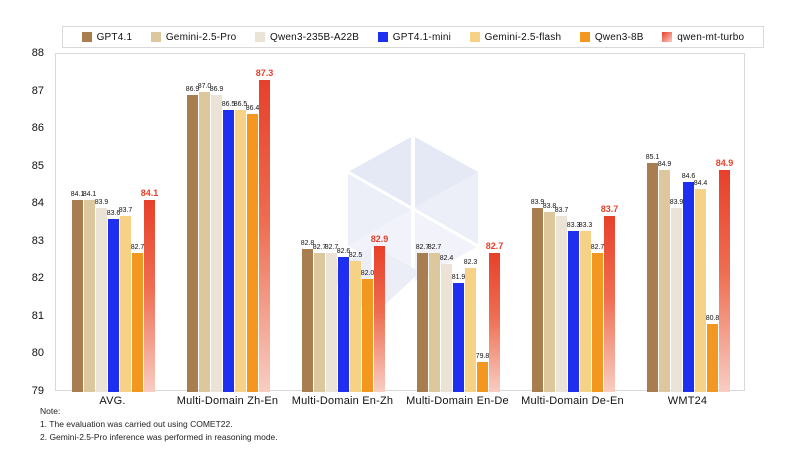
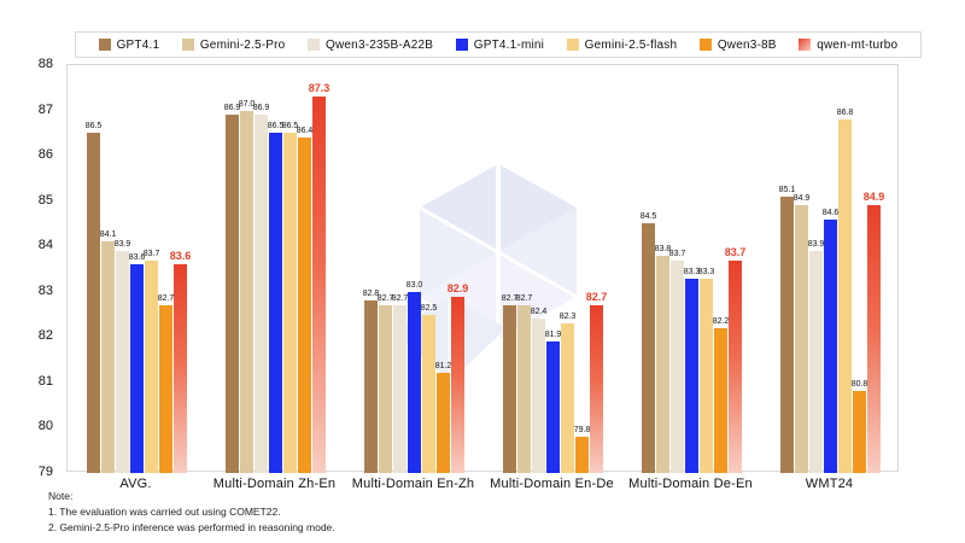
GPT4.1/AVG.: 84.1 -> 86.5
qwen-mt-turbo/AVG.: 84.1 -> 83.6
GPT4.1-mini/Multi-Domain En-Zh: 82.6 -> 83.0
Qwen3-8B/Multi-Domain En-Zh: 82.0 -> 81.2
GPT4.1/Multi-Domain De-En: 83.9 -> 84.5
Qwen3-8B/Multi-Domain De-En: 82.7 -> 82.2
Gemini-2.5-flash/WMT24: 84.4 -> 86.8
